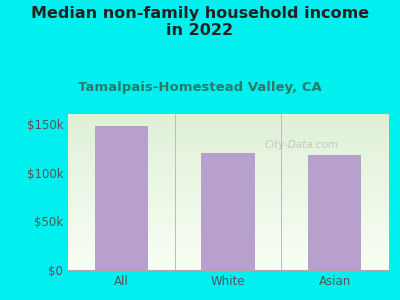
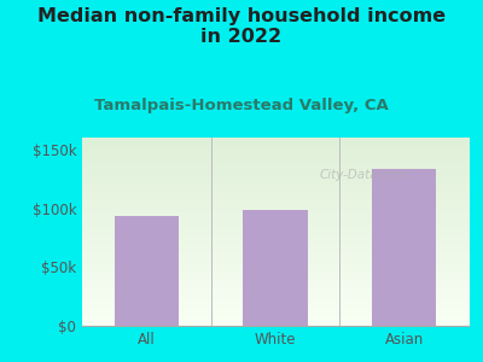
All: $148k -> $93k
White: $120k -> $98k
Asian: $118k -> $133k
